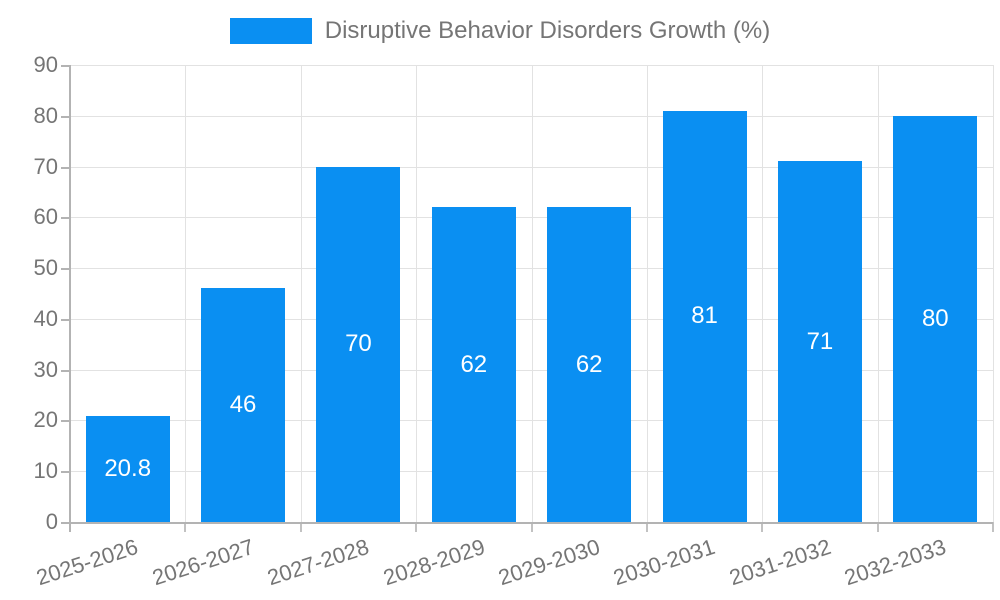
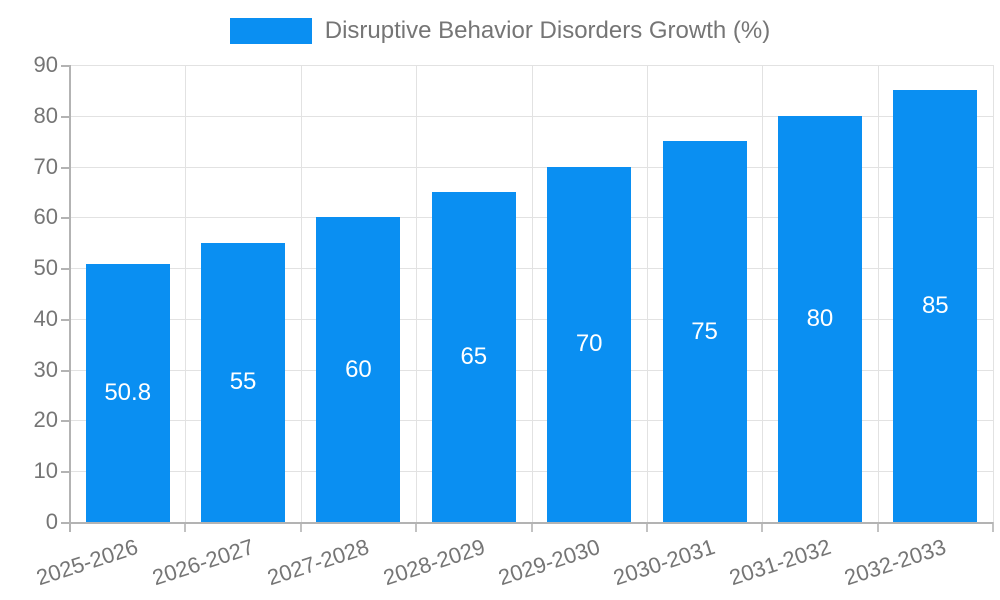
2025-2026: 20.8 -> 50.8
2026-2027: 46 -> 55
2027-2028: 70 -> 60
2028-2029: 62 -> 65
2029-2030: 62 -> 70
2030-2031: 81 -> 75
2031-2032: 71 -> 80
2032-2033: 80 -> 85
